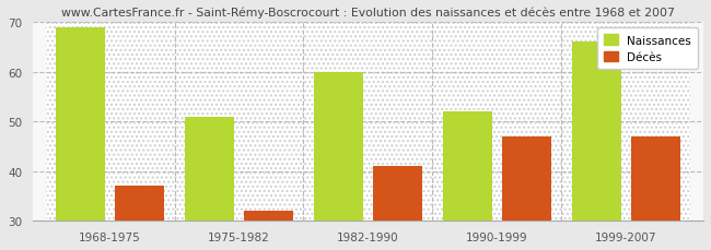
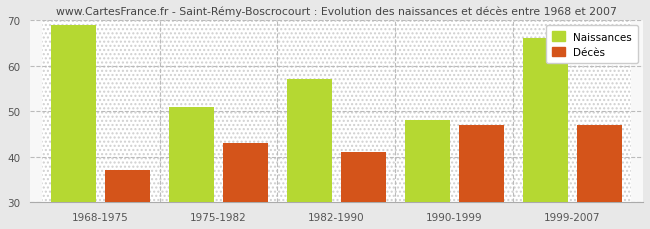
Décès/1975-1982: 32 -> 43
Naissances/1982-1990: 60 -> 57
Naissances/1990-1999: 52 -> 48
